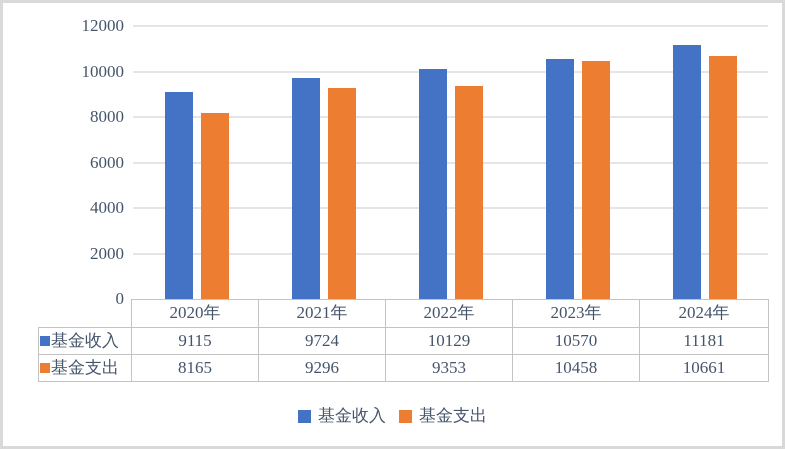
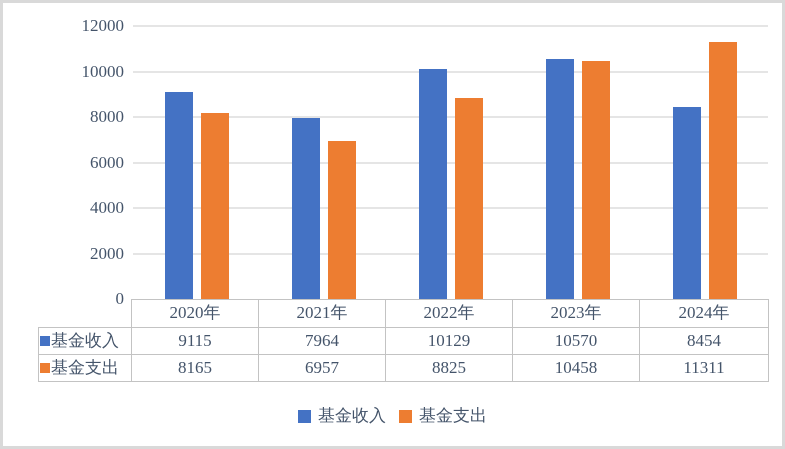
基金收入/2021年: 9724 -> 7964
基金支出/2021年: 9296 -> 6957
基金支出/2022年: 9353 -> 8825
基金收入/2024年: 11181 -> 8454
基金支出/2024年: 10661 -> 11311
